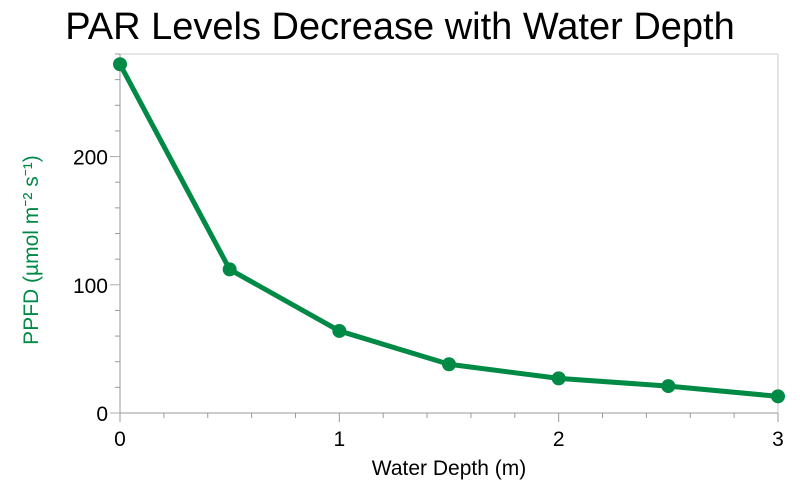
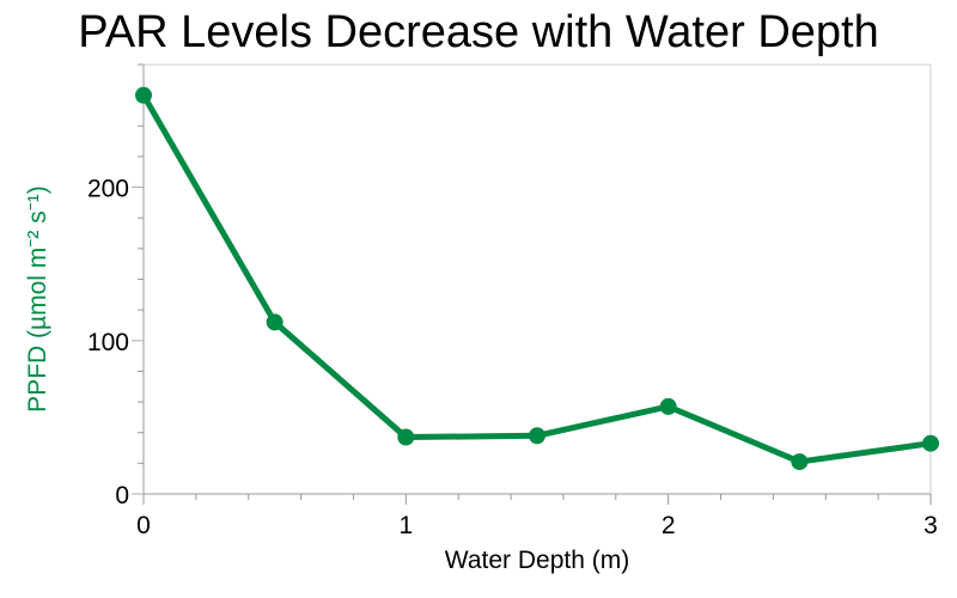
0: 272 -> 260
1: 64 -> 37
2: 27 -> 57
3: 13 -> 33
